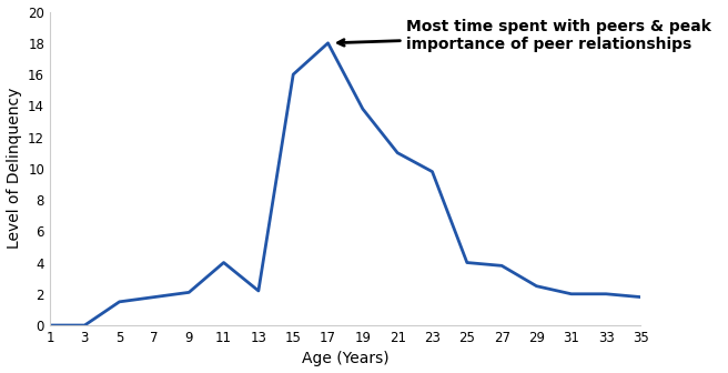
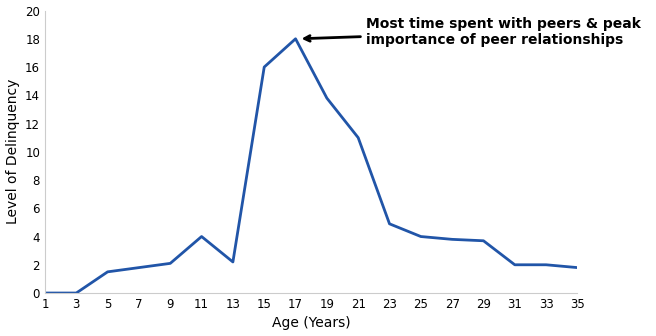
23: 9.8 -> 4.9
29: 2.5 -> 3.7
